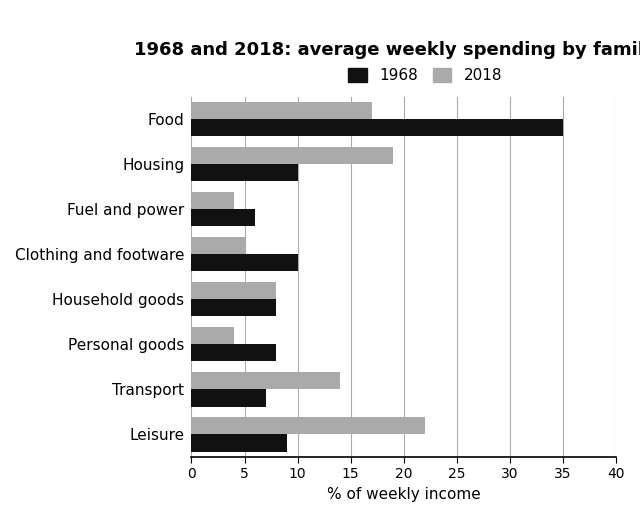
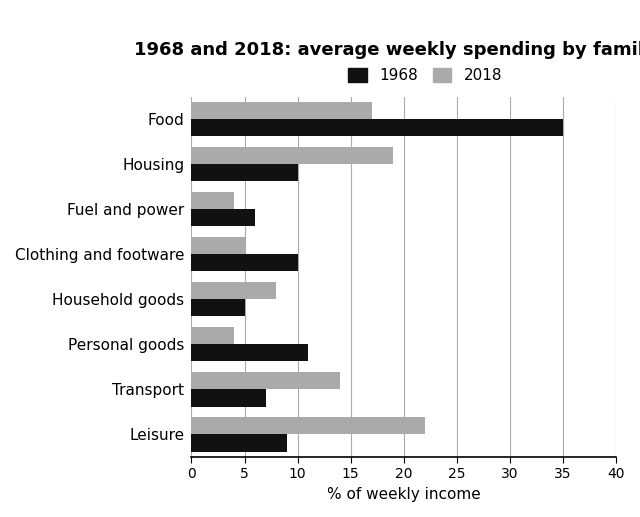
1968/Household goods: 8 -> 5
1968/Personal goods: 8 -> 11
